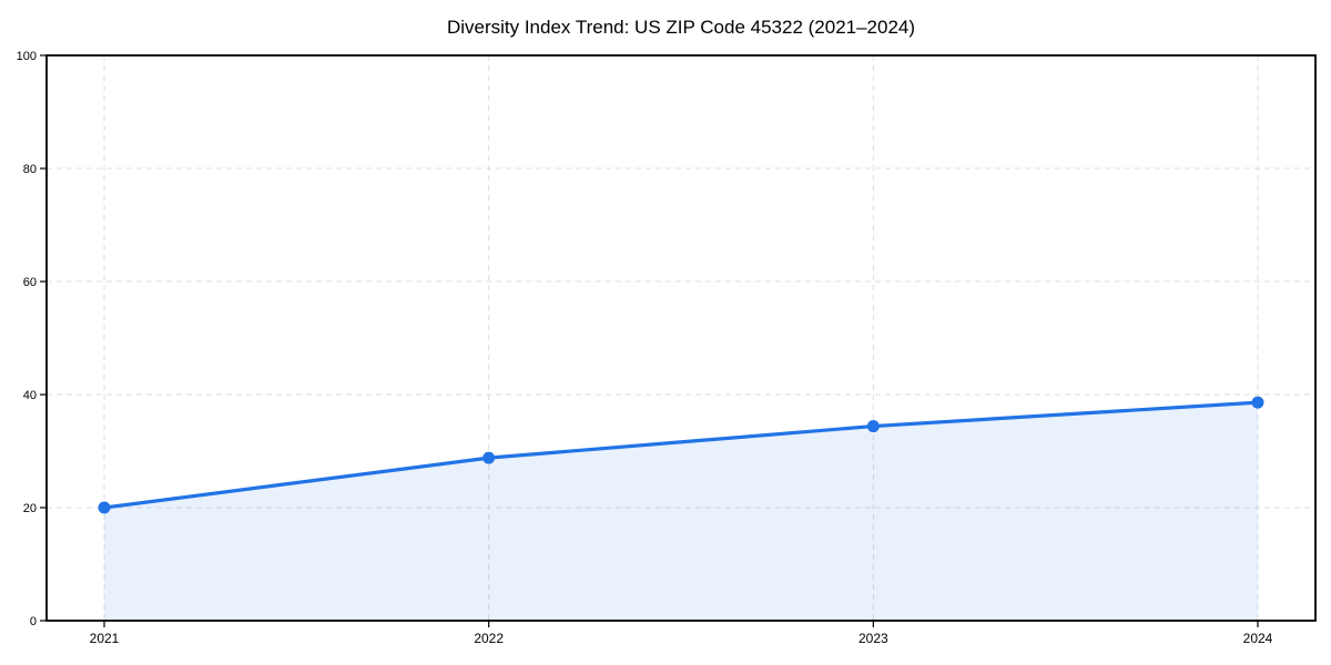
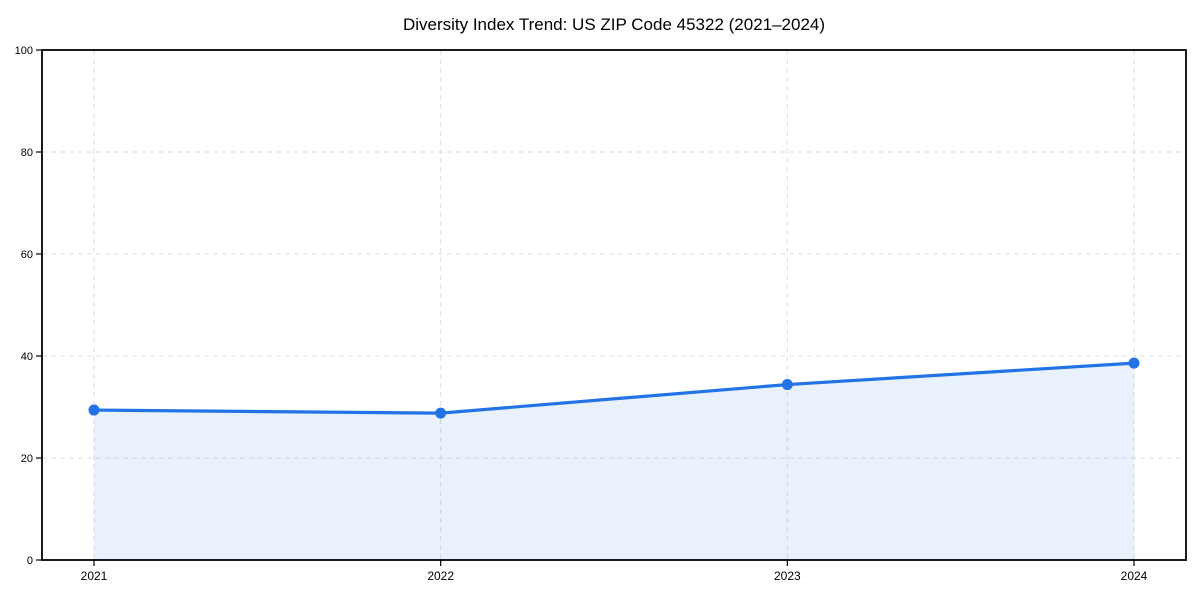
2021: 20 -> 29
